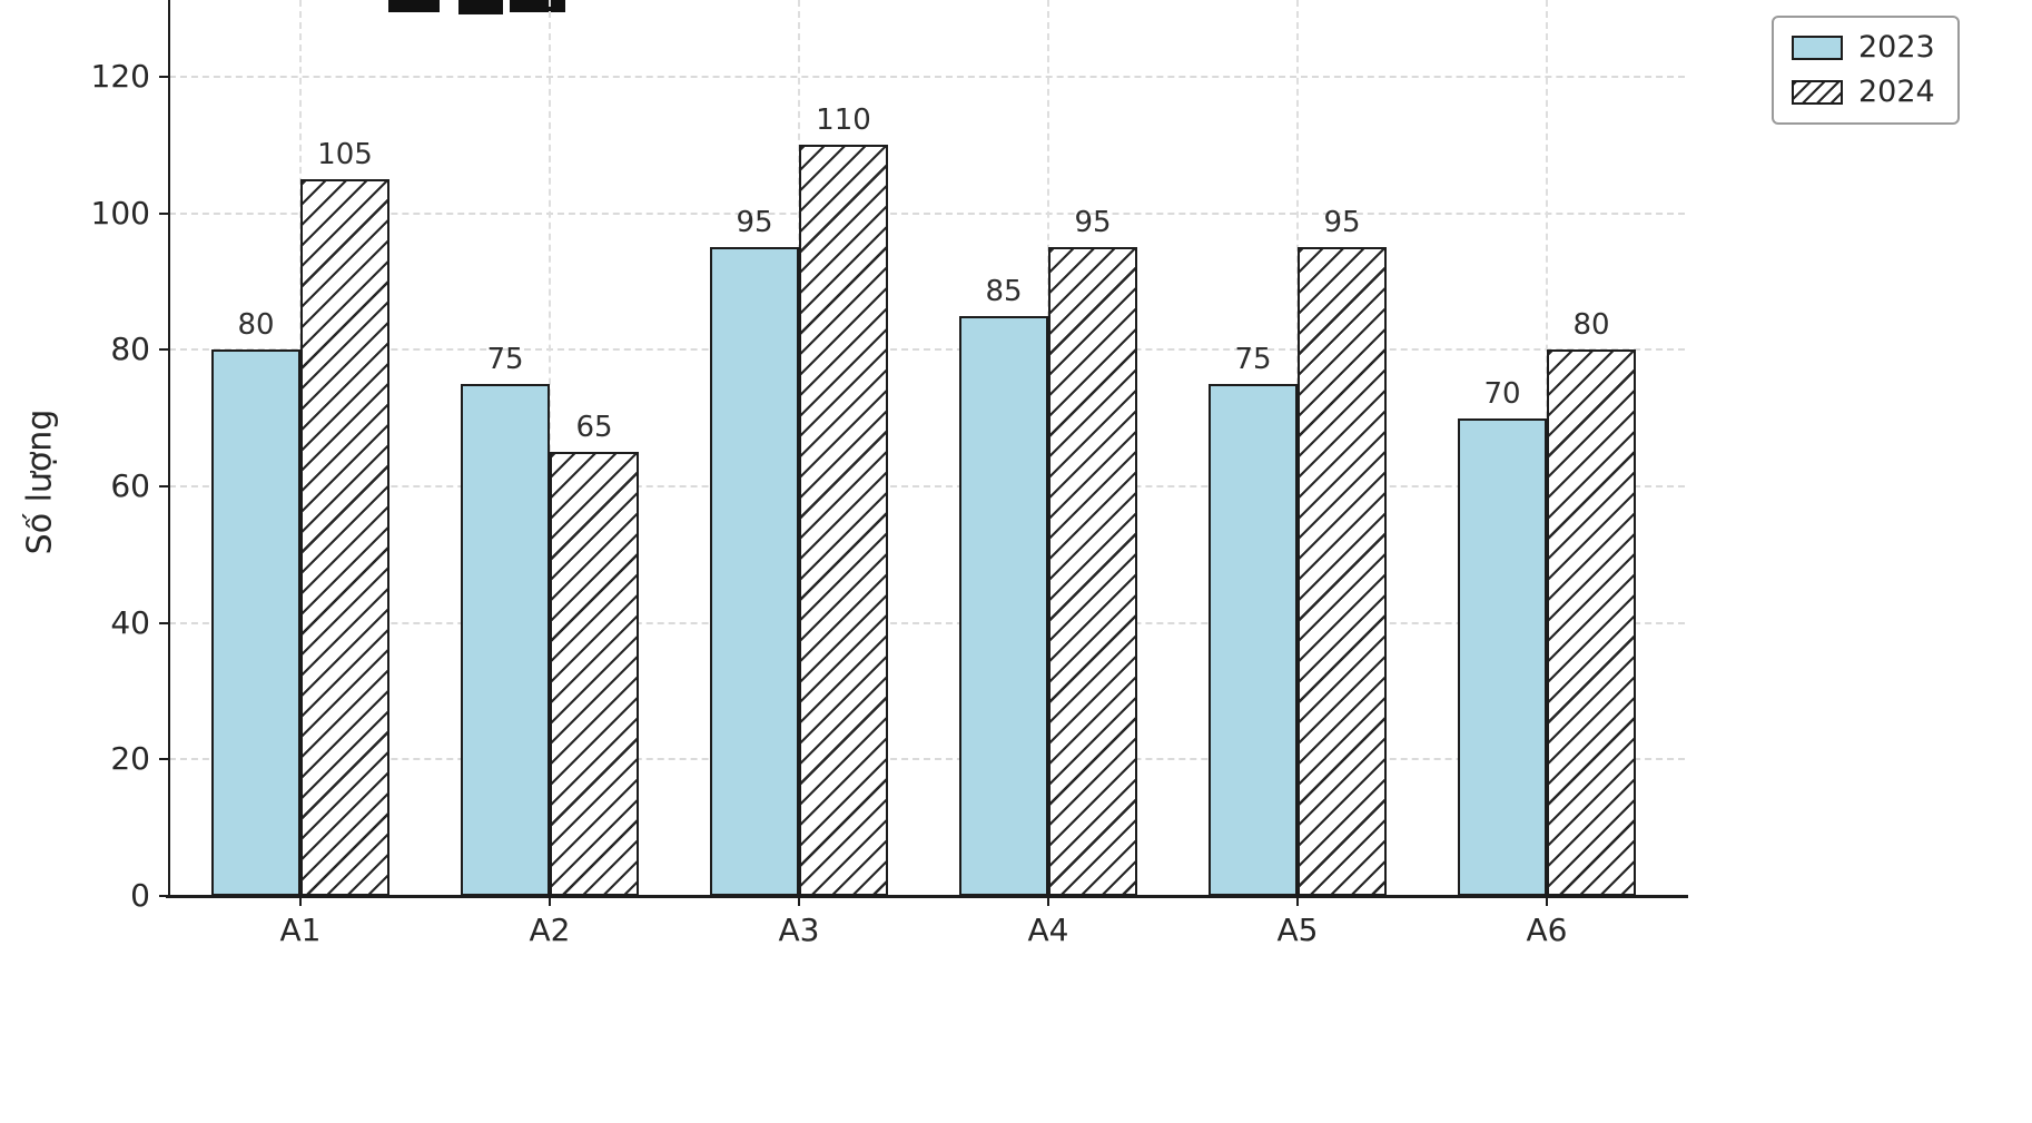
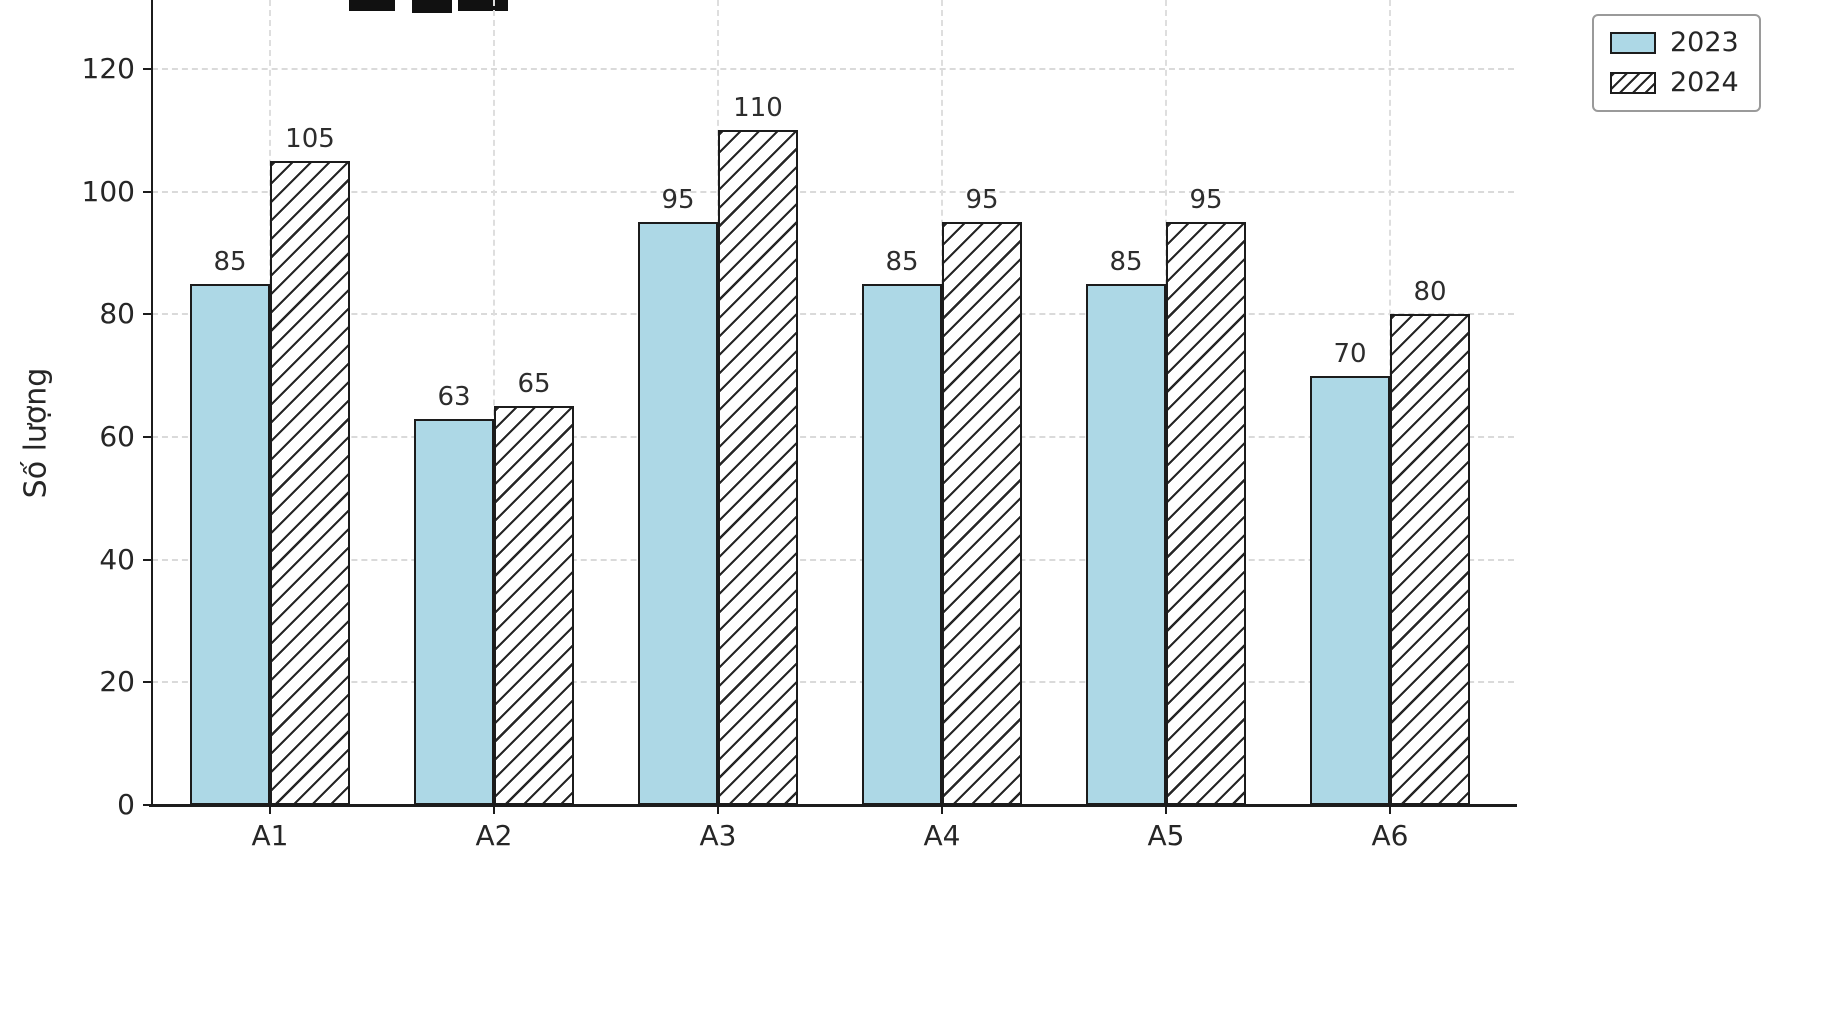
2023/A1: 80 -> 85
2023/A2: 75 -> 63
2023/A5: 75 -> 85
